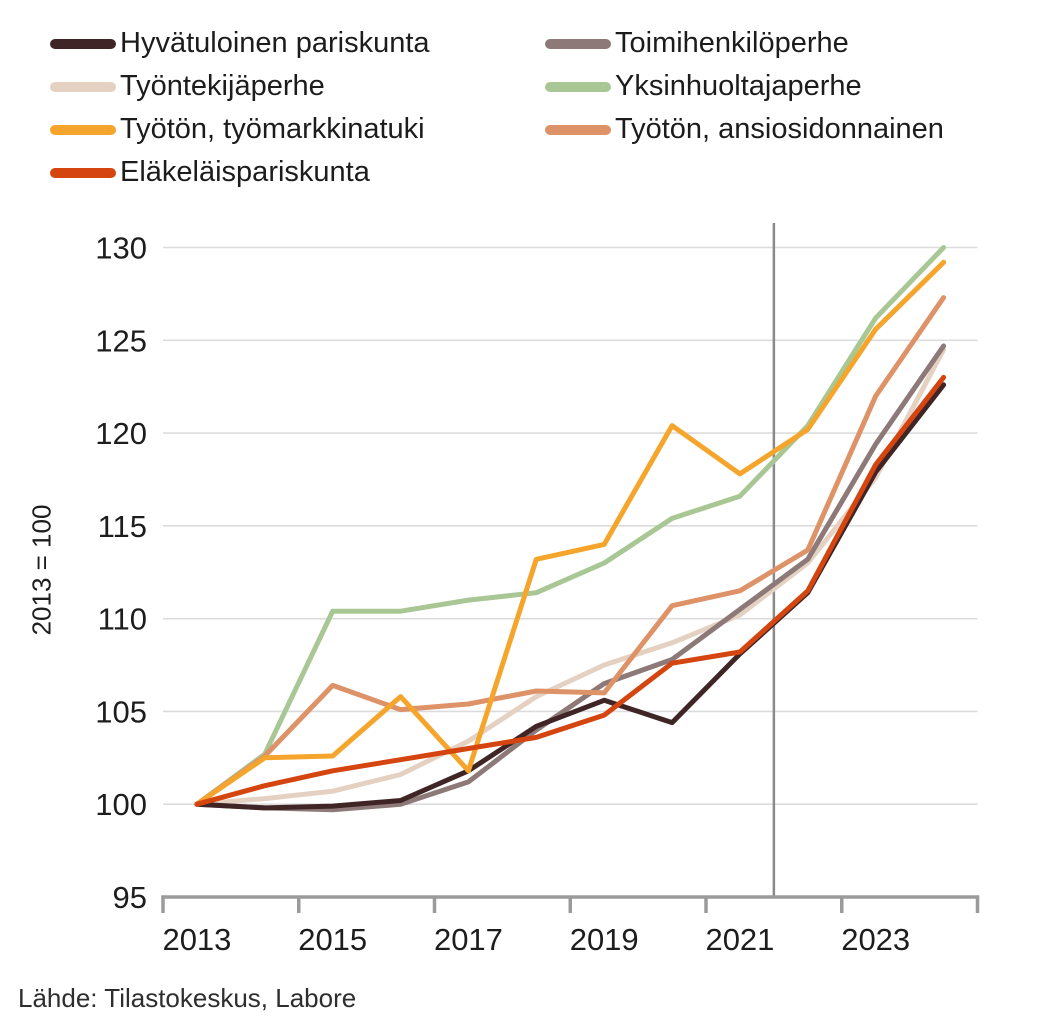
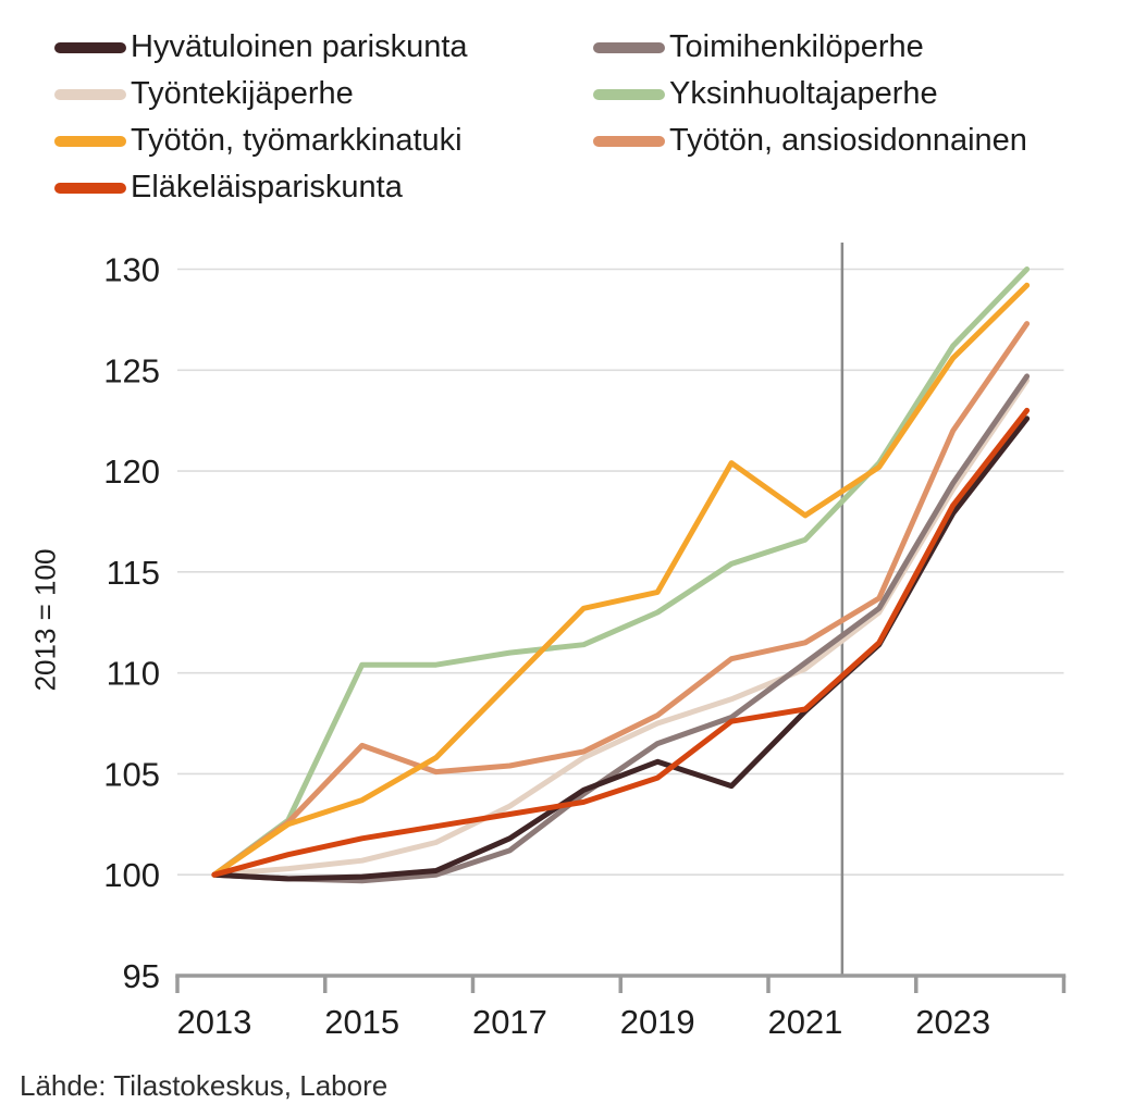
Työtön, työmarkkinatuki/2015: 102.6 -> 103.7
Työtön, työmarkkinatuki/2017: 101.8 -> 109.5
Työtön, ansiosidonnainen/2019: 106.0 -> 107.9
Työntekijäperhe/2023: 117.6 -> 119.1
